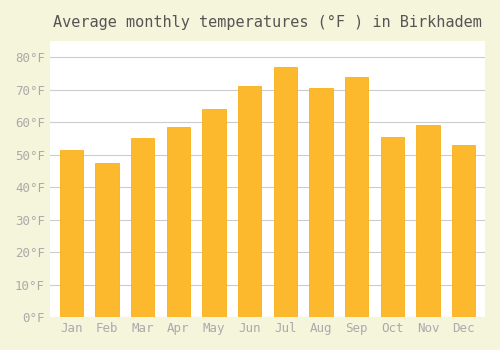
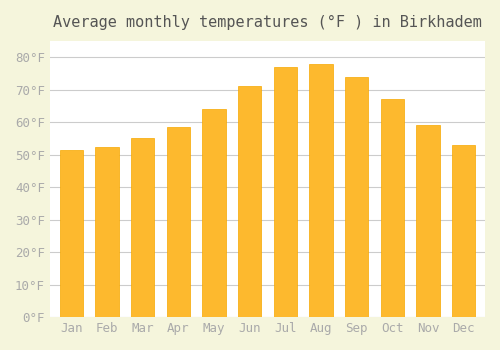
Feb: 47.5°F -> 52.5°F
Aug: 70.5°F -> 78.0°F
Oct: 55.5°F -> 67.0°F
